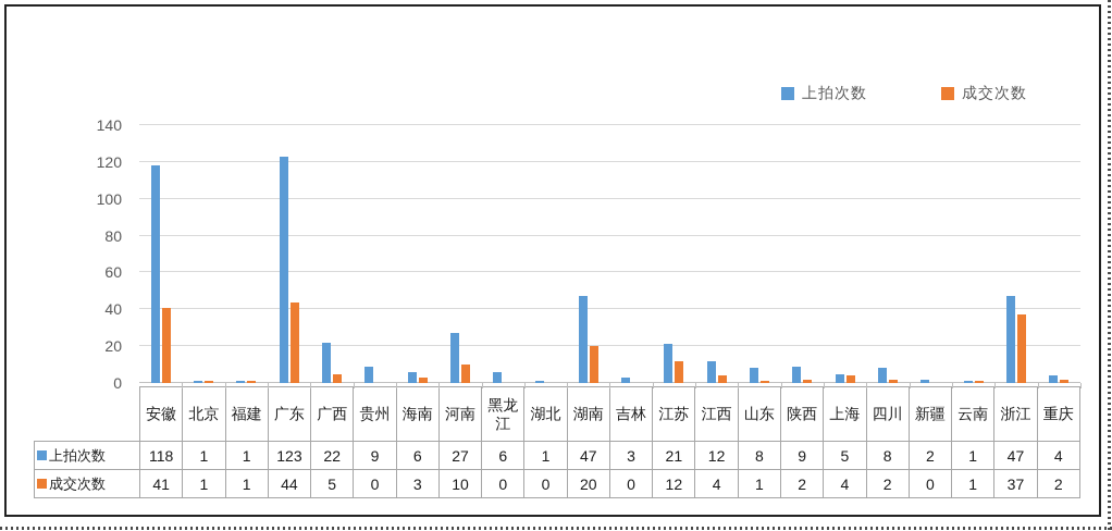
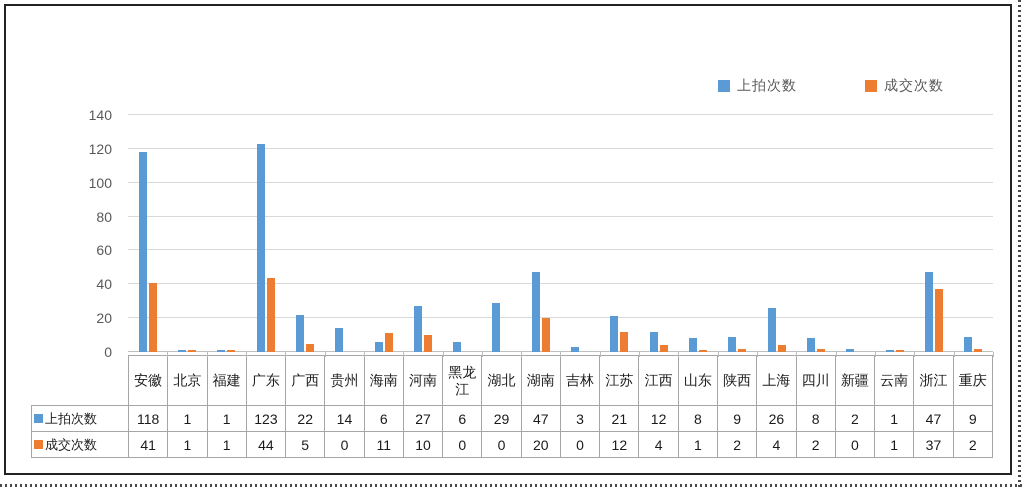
上拍次数/贵州: 9 -> 14
成交次数/海南: 3 -> 11
上拍次数/湖北: 1 -> 29
上拍次数/上海: 5 -> 26
上拍次数/重庆: 4 -> 9
